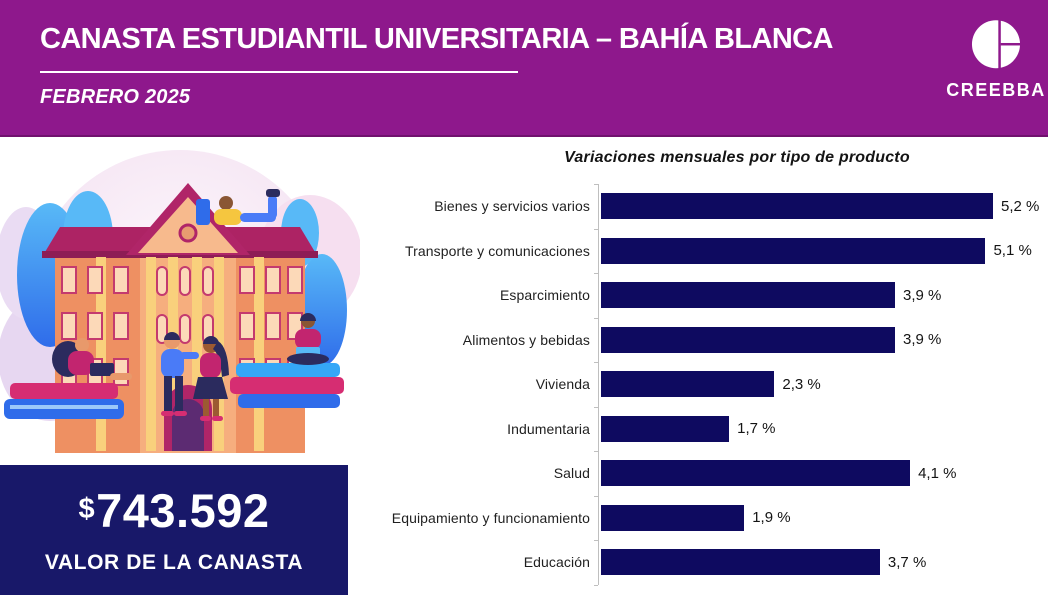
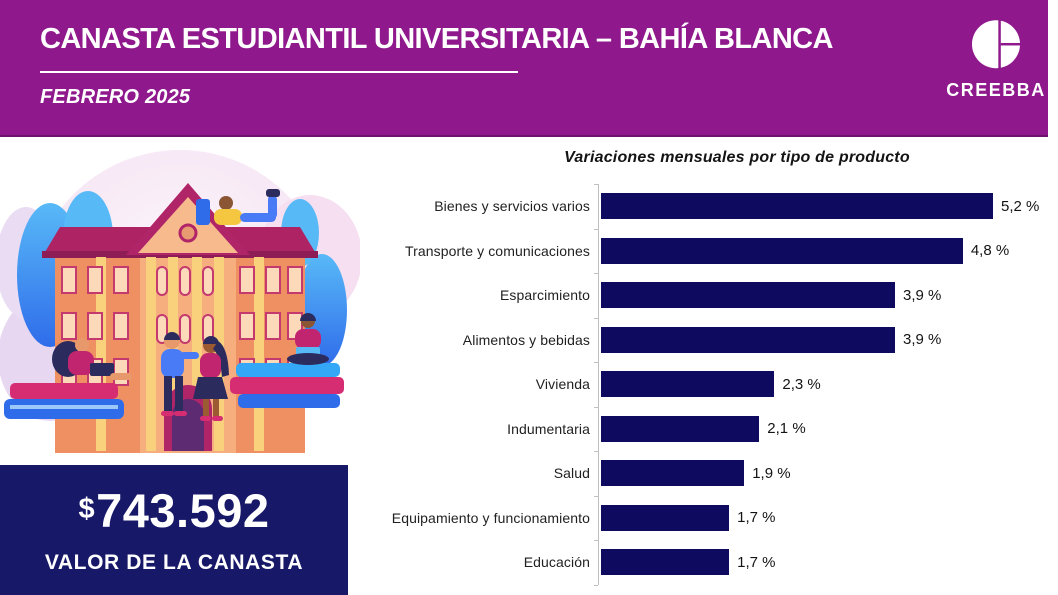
Transporte y comunicaciones: 5,1 -> 4,8
Indumentaria: 1,7 -> 2,1
Salud: 4,1 -> 1,9
Equipamiento y funcionamiento: 1,9 -> 1,7
Educación: 3,7 -> 1,7
